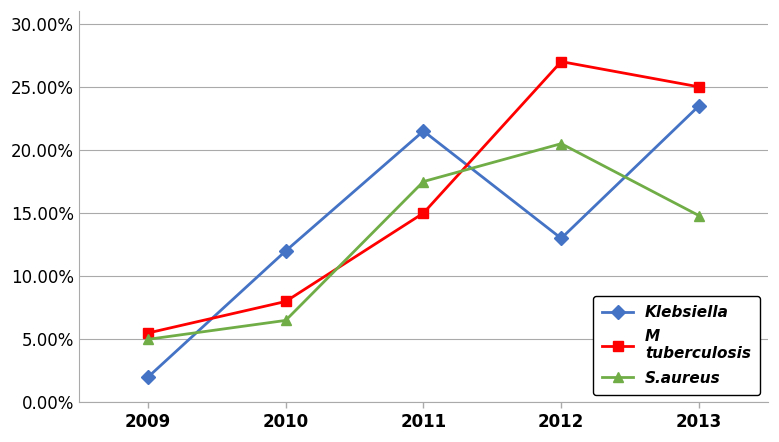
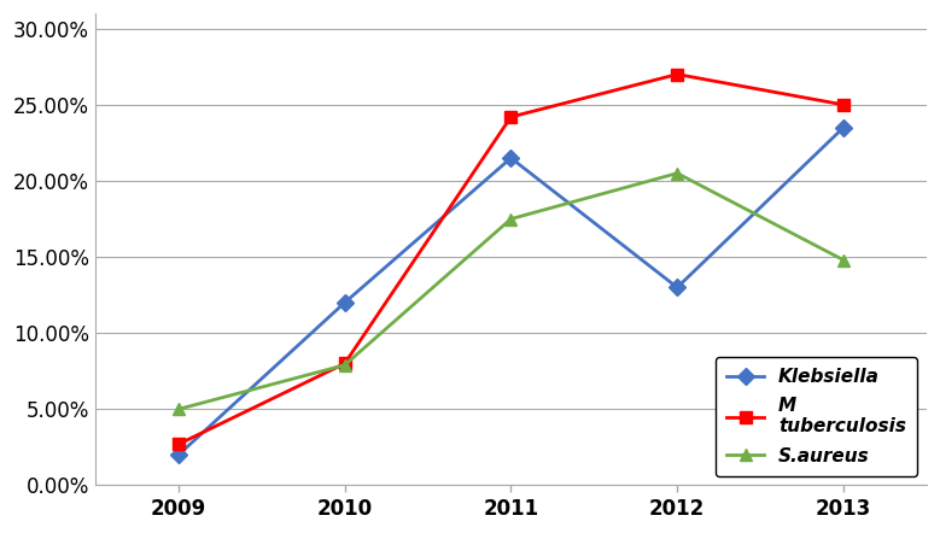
M tuberculosis/2009: 5.5% -> 2.7%
S.aureus/2010: 6.5% -> 7.9%
M tuberculosis/2011: 15.0% -> 24.2%
